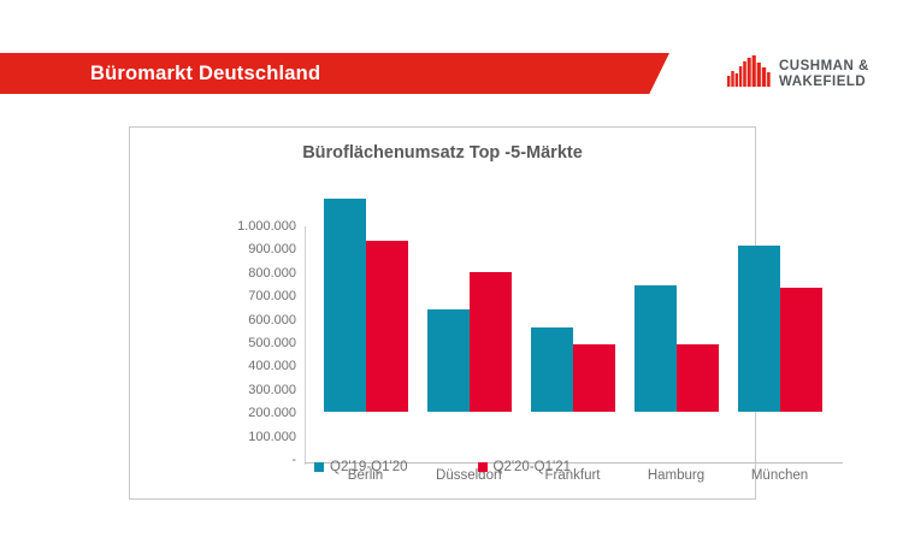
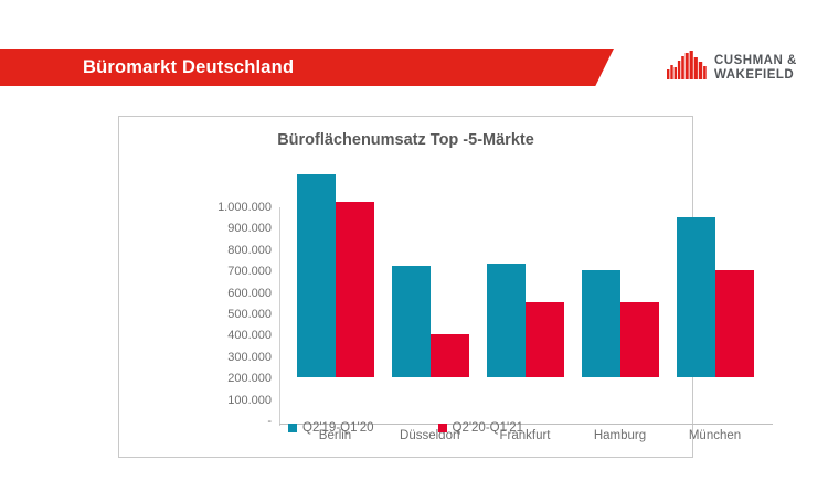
Q2'19-Q1'20/Berlin: 910000 -> 950000
Q2'20-Q1'21/Berlin: 730000 -> 820000
Q2'19-Q1'20/Düsseldorf: 440000 -> 520000
Q2'20-Q1'21/Düsseldorf: 600000 -> 200000
Q2'19-Q1'20/Frankfurt: 360000 -> 530000
Q2'20-Q1'21/Frankfurt: 290000 -> 350000
Q2'19-Q1'20/Hamburg: 540000 -> 500000
Q2'20-Q1'21/Hamburg: 290000 -> 350000
Q2'19-Q1'20/München: 710000 -> 750000
Q2'20-Q1'21/München: 530000 -> 500000
